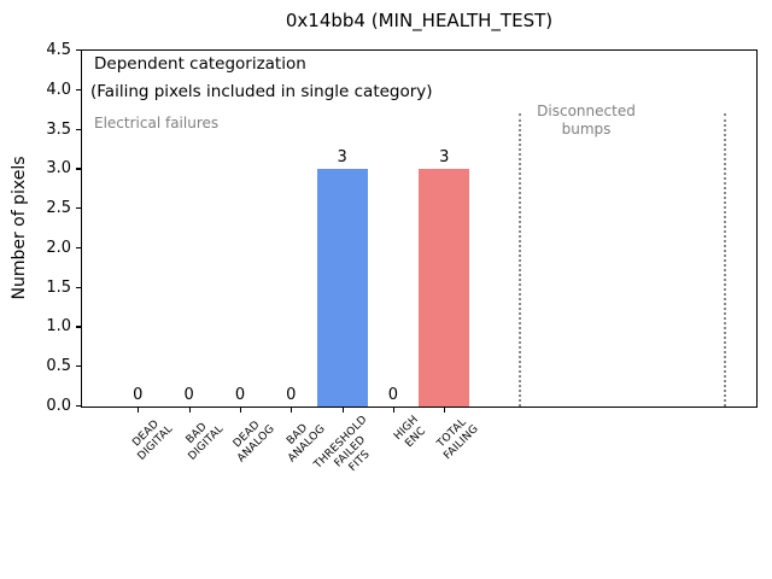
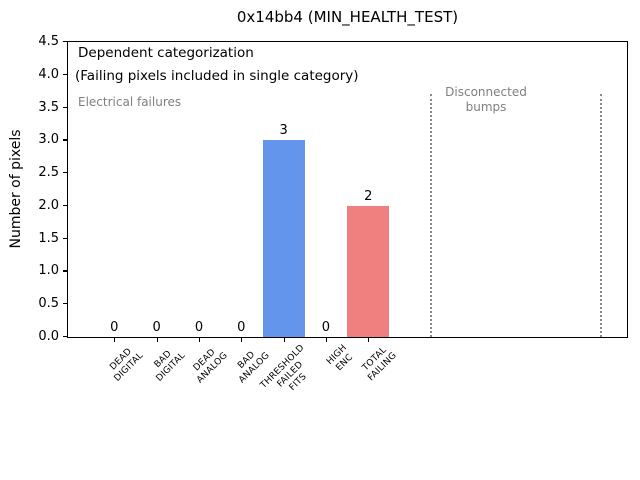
TOTAL FAILING: 3 -> 2
